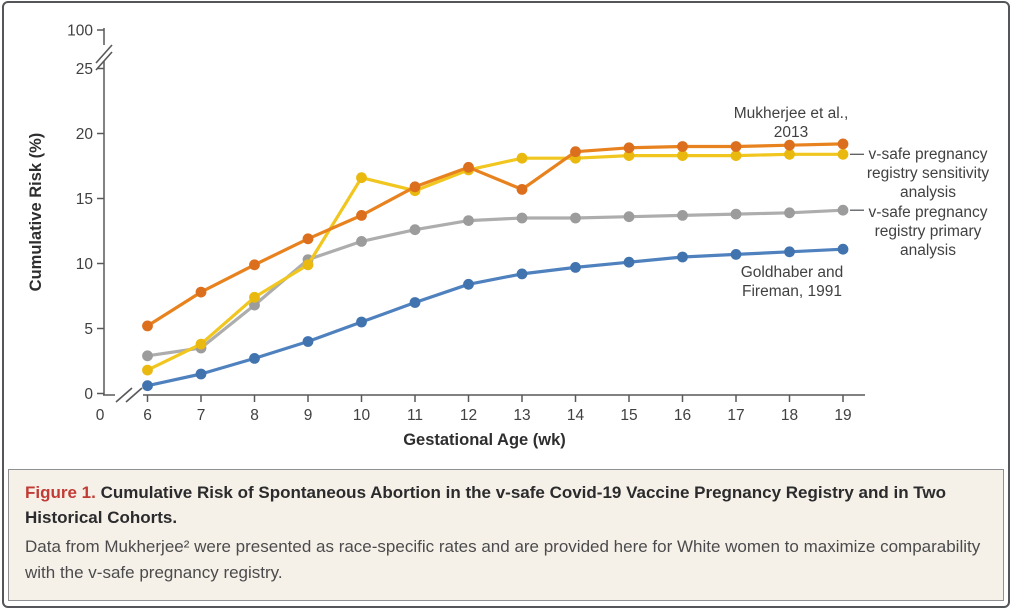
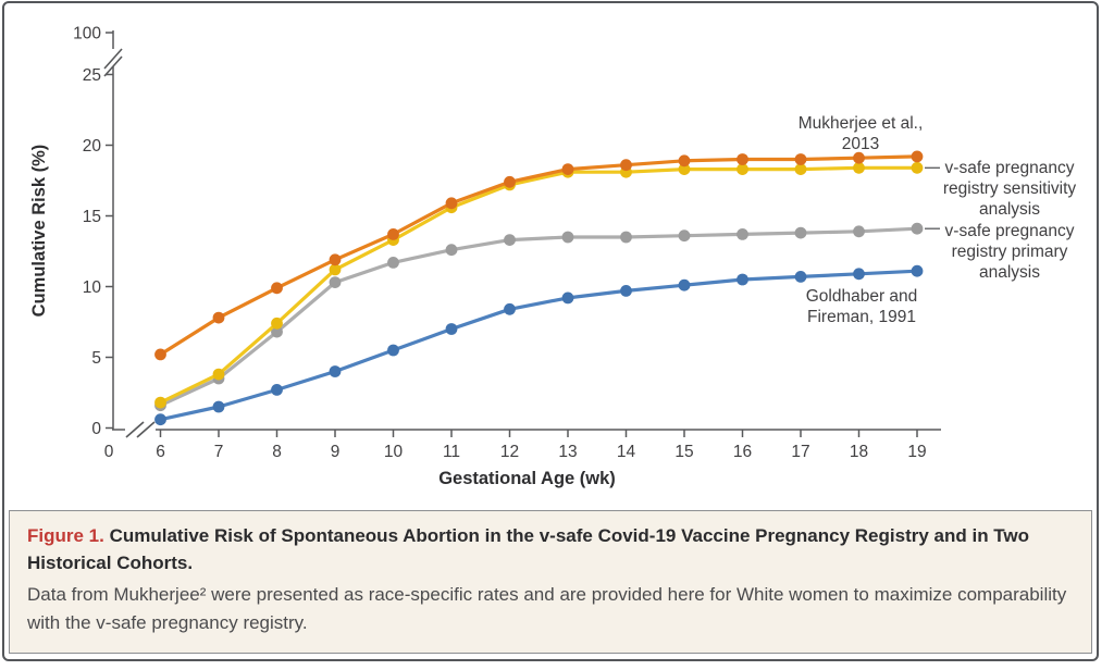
v-safe pregnancy registry primary analysis/6: 2.9 -> 1.6
v-safe pregnancy registry sensitivity analysis/9: 9.9 -> 11.2
v-safe pregnancy registry sensitivity analysis/10: 16.6 -> 13.3
Mukherjee et al., 2013/13: 15.7 -> 18.3
